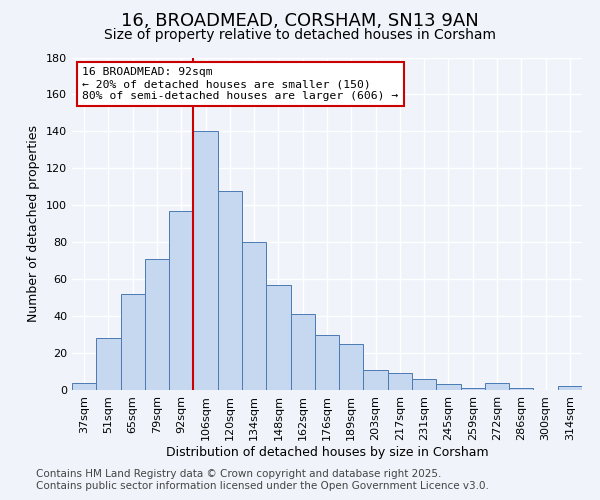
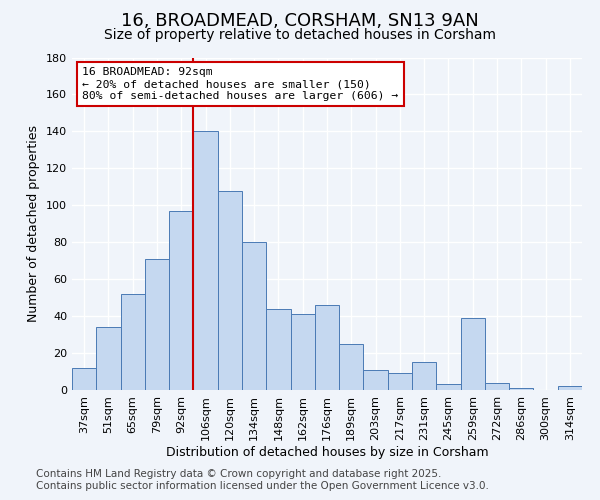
37sqm: 4 -> 12
51sqm: 28 -> 34
148sqm: 57 -> 44
176sqm: 30 -> 46
231sqm: 6 -> 15
259sqm: 1 -> 39
